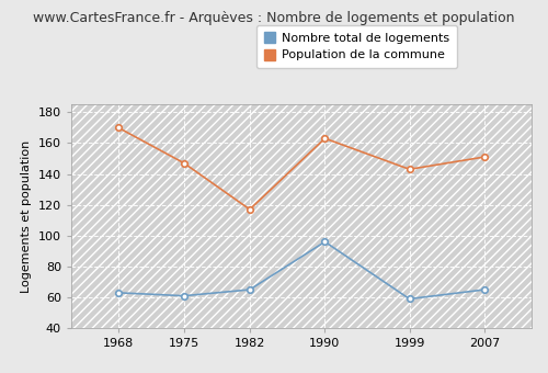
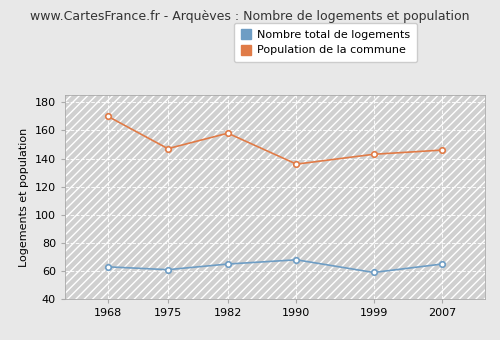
Population de la commune/1982: 117 -> 158
Nombre total de logements/1990: 96 -> 68
Population de la commune/1990: 163 -> 136
Population de la commune/2007: 151 -> 146
